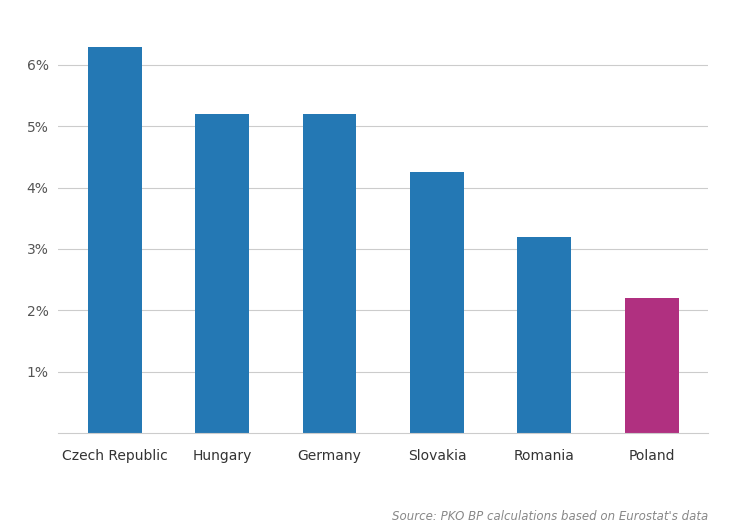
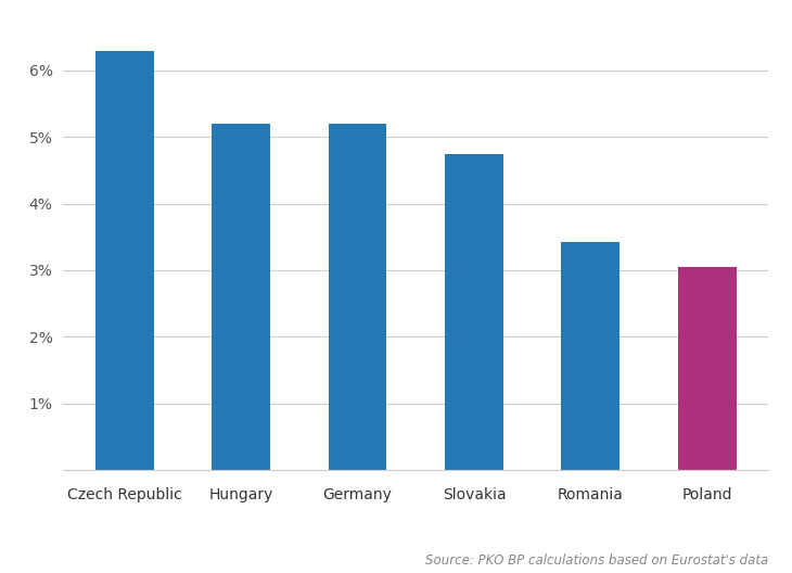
Slovakia: 4.25% -> 4.74%
Romania: 3.20% -> 3.42%
Poland: 2.20% -> 3.04%
